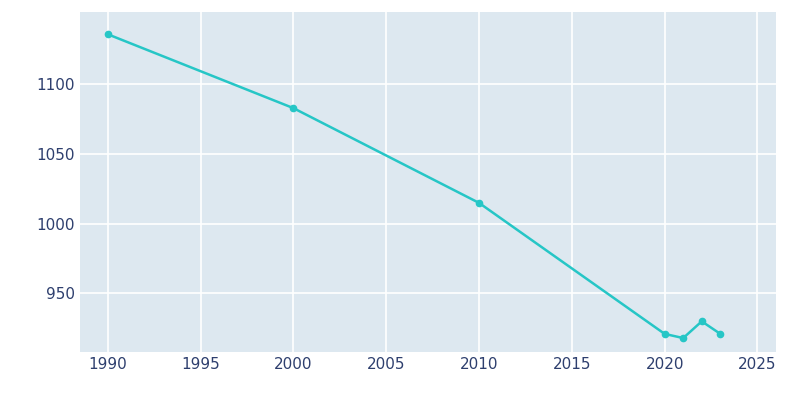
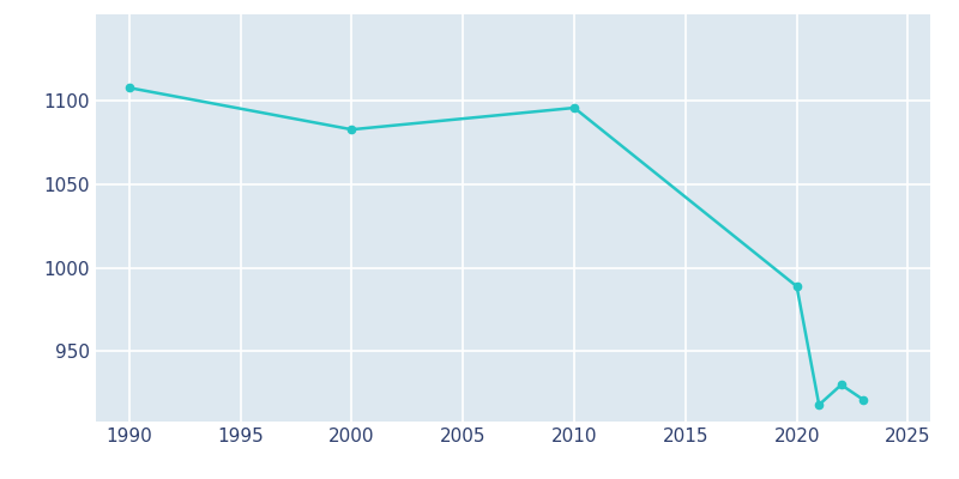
1990: 1136 -> 1108
2010: 1015 -> 1096
2020: 921 -> 989
